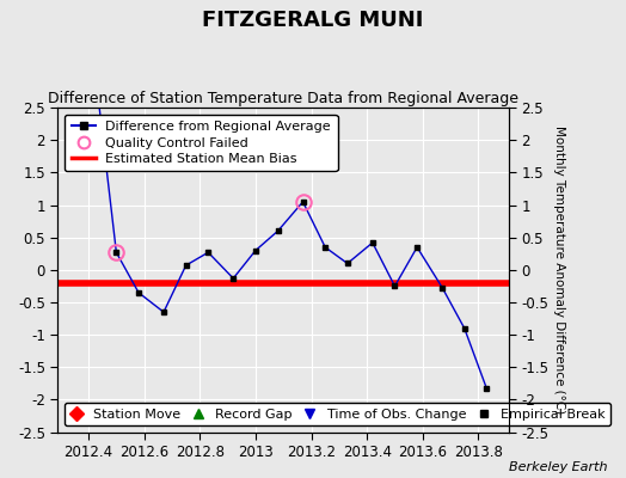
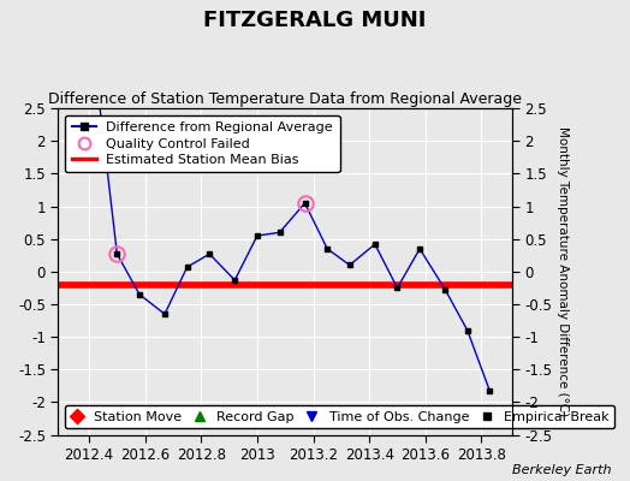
2013: 0.30 -> 0.55
